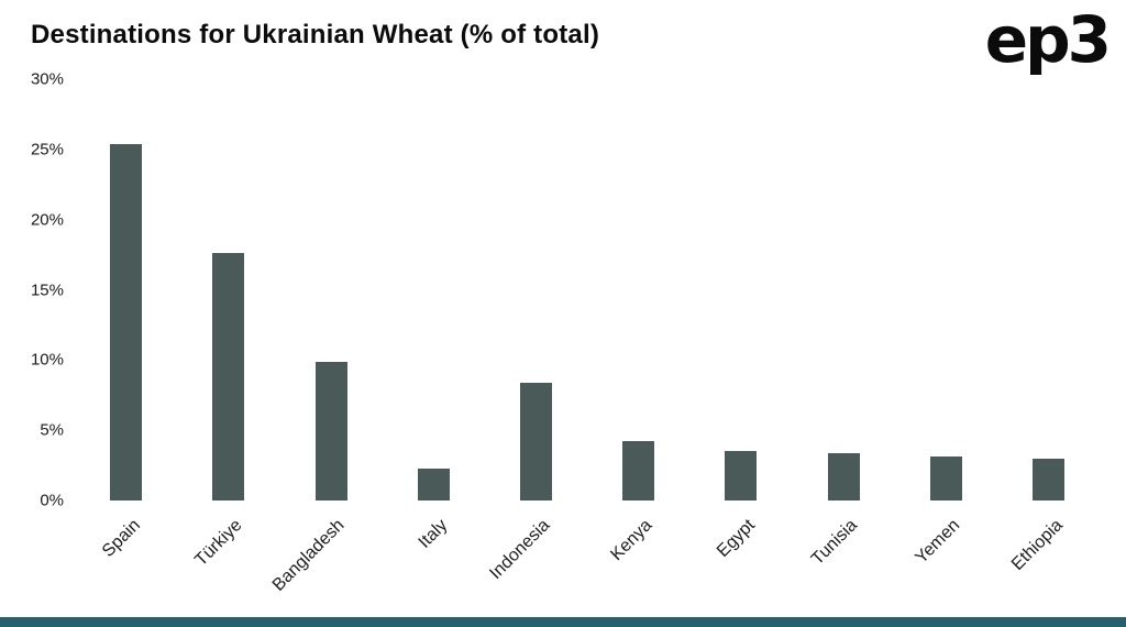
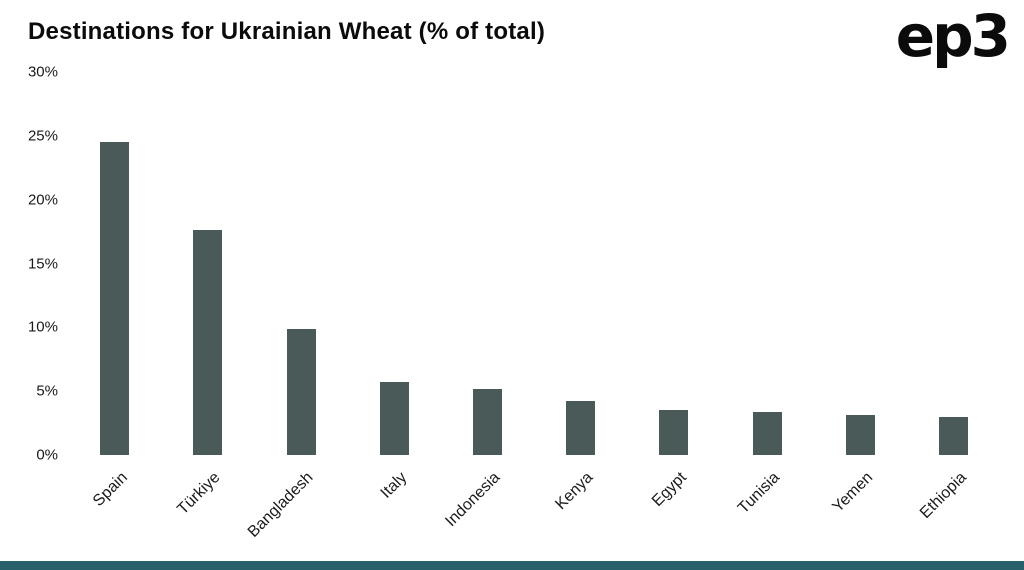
Spain: 25.4% -> 24.5%
Italy: 2.3% -> 5.7%
Indonesia: 8.4% -> 5.2%
